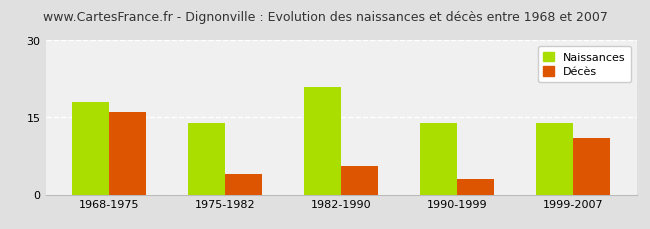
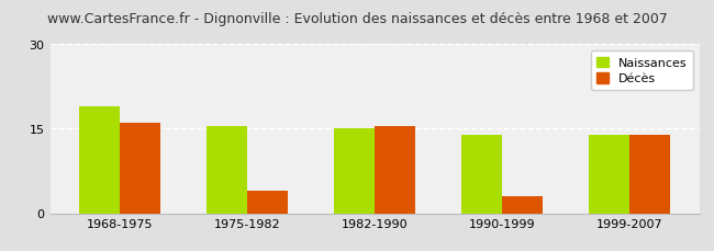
Naissances/1968-1975: 18.0 -> 19.0
Naissances/1975-1982: 14.0 -> 15.5
Naissances/1982-1990: 21.0 -> 15.0
Décès/1982-1990: 5.6 -> 15.5
Décès/1999-2007: 11.0 -> 14.0
